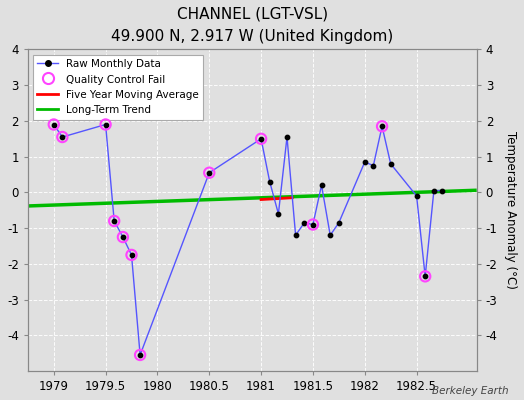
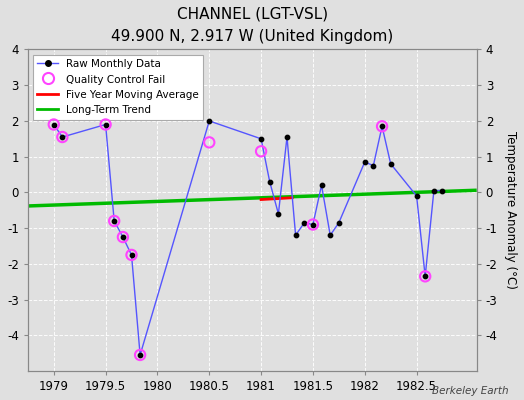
Raw Monthly Data/1980.5: 0.55 -> 2.00
Quality Control Fail/1980.5: 0.55 -> 1.40
Quality Control Fail/1981: 1.50 -> 1.15
